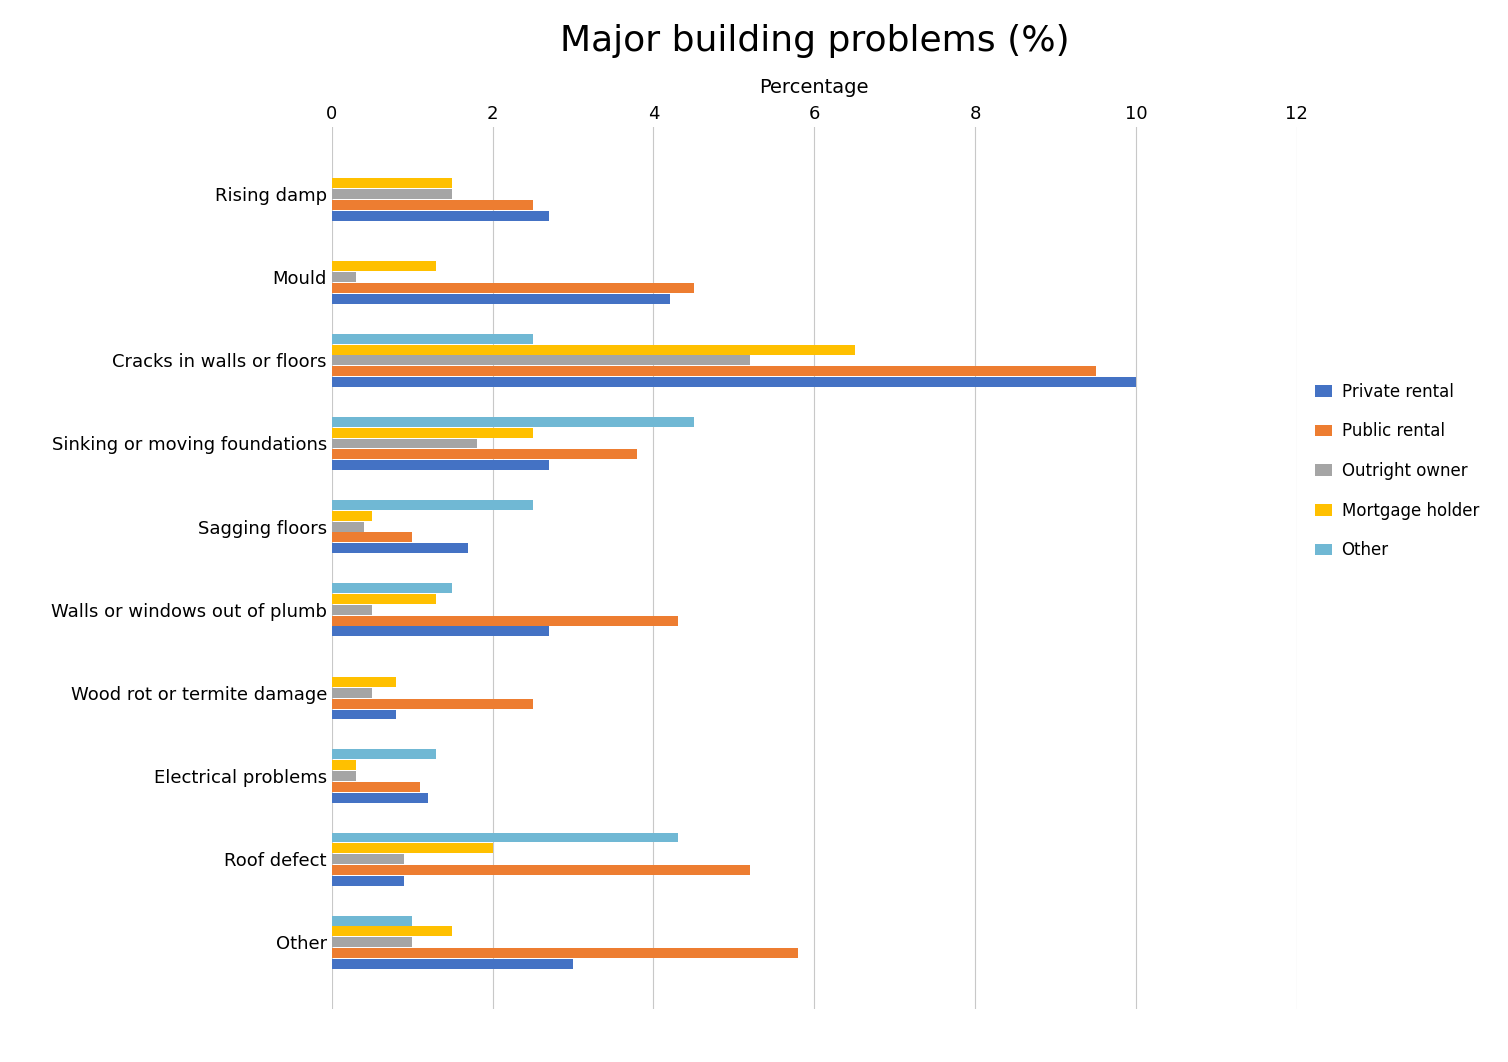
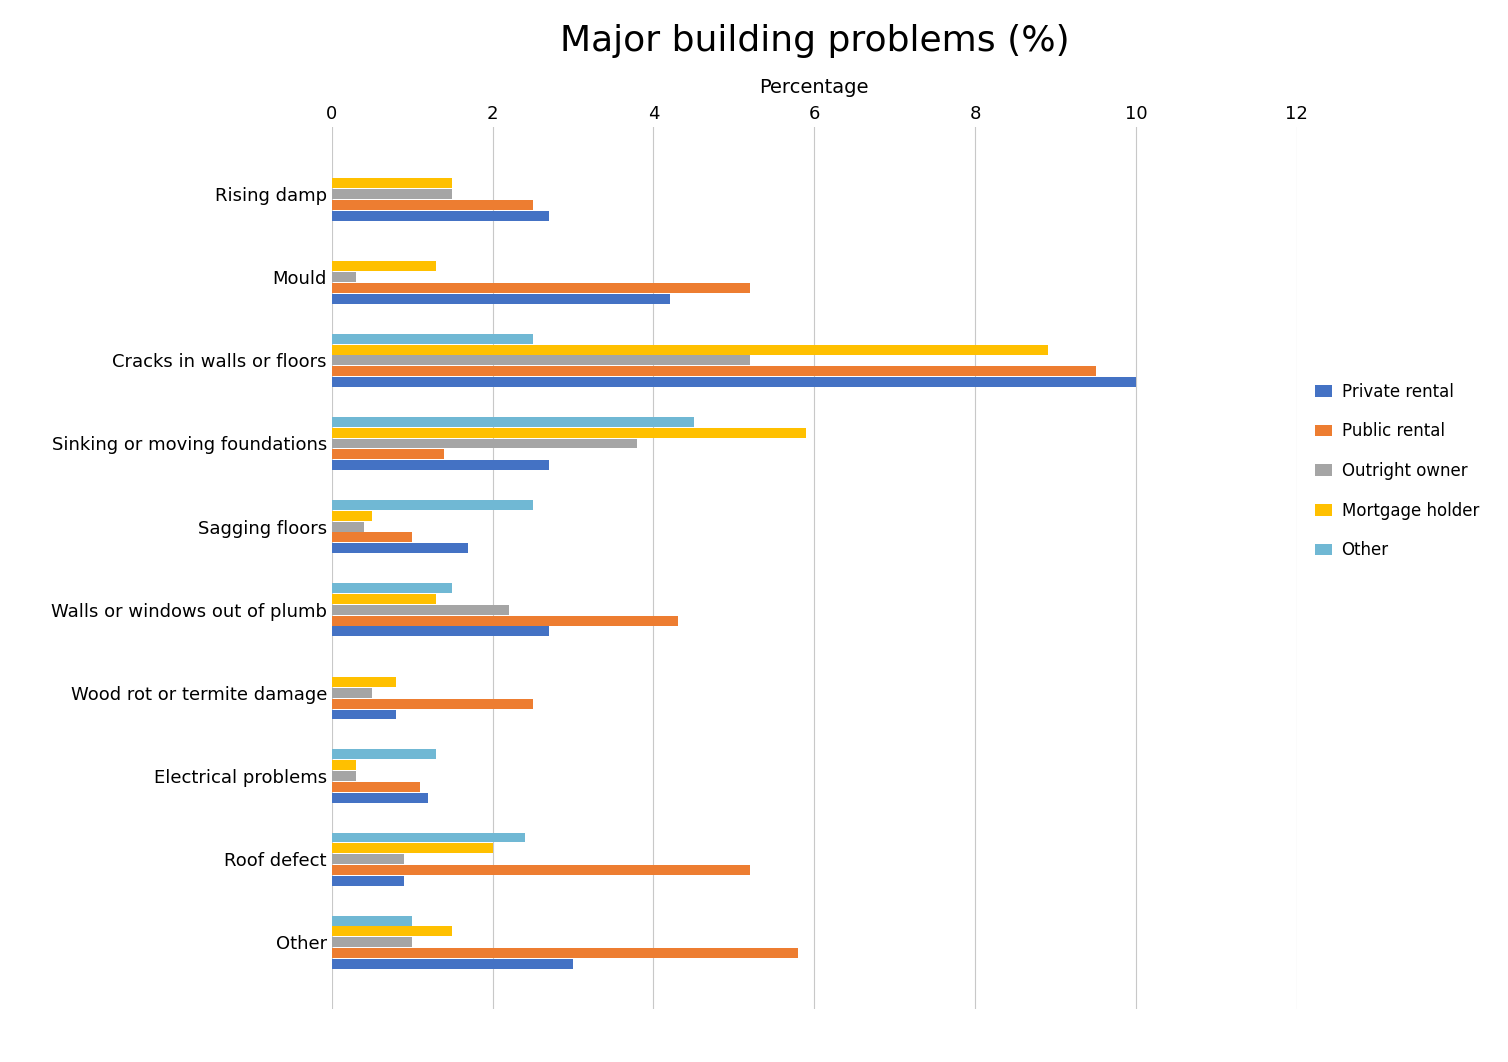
Public rental/Mould: 4.5 -> 5.2
Mortgage holder/Cracks in walls or floors: 6.5 -> 8.9
Mortgage holder/Sinking or moving foundations: 2.5 -> 5.9
Outright owner/Sinking or moving foundations: 1.8 -> 3.8
Public rental/Sinking or moving foundations: 3.8 -> 1.4
Outright owner/Walls or windows out of plumb: 0.5 -> 2.2
Other/Roof defect: 4.3 -> 2.4
